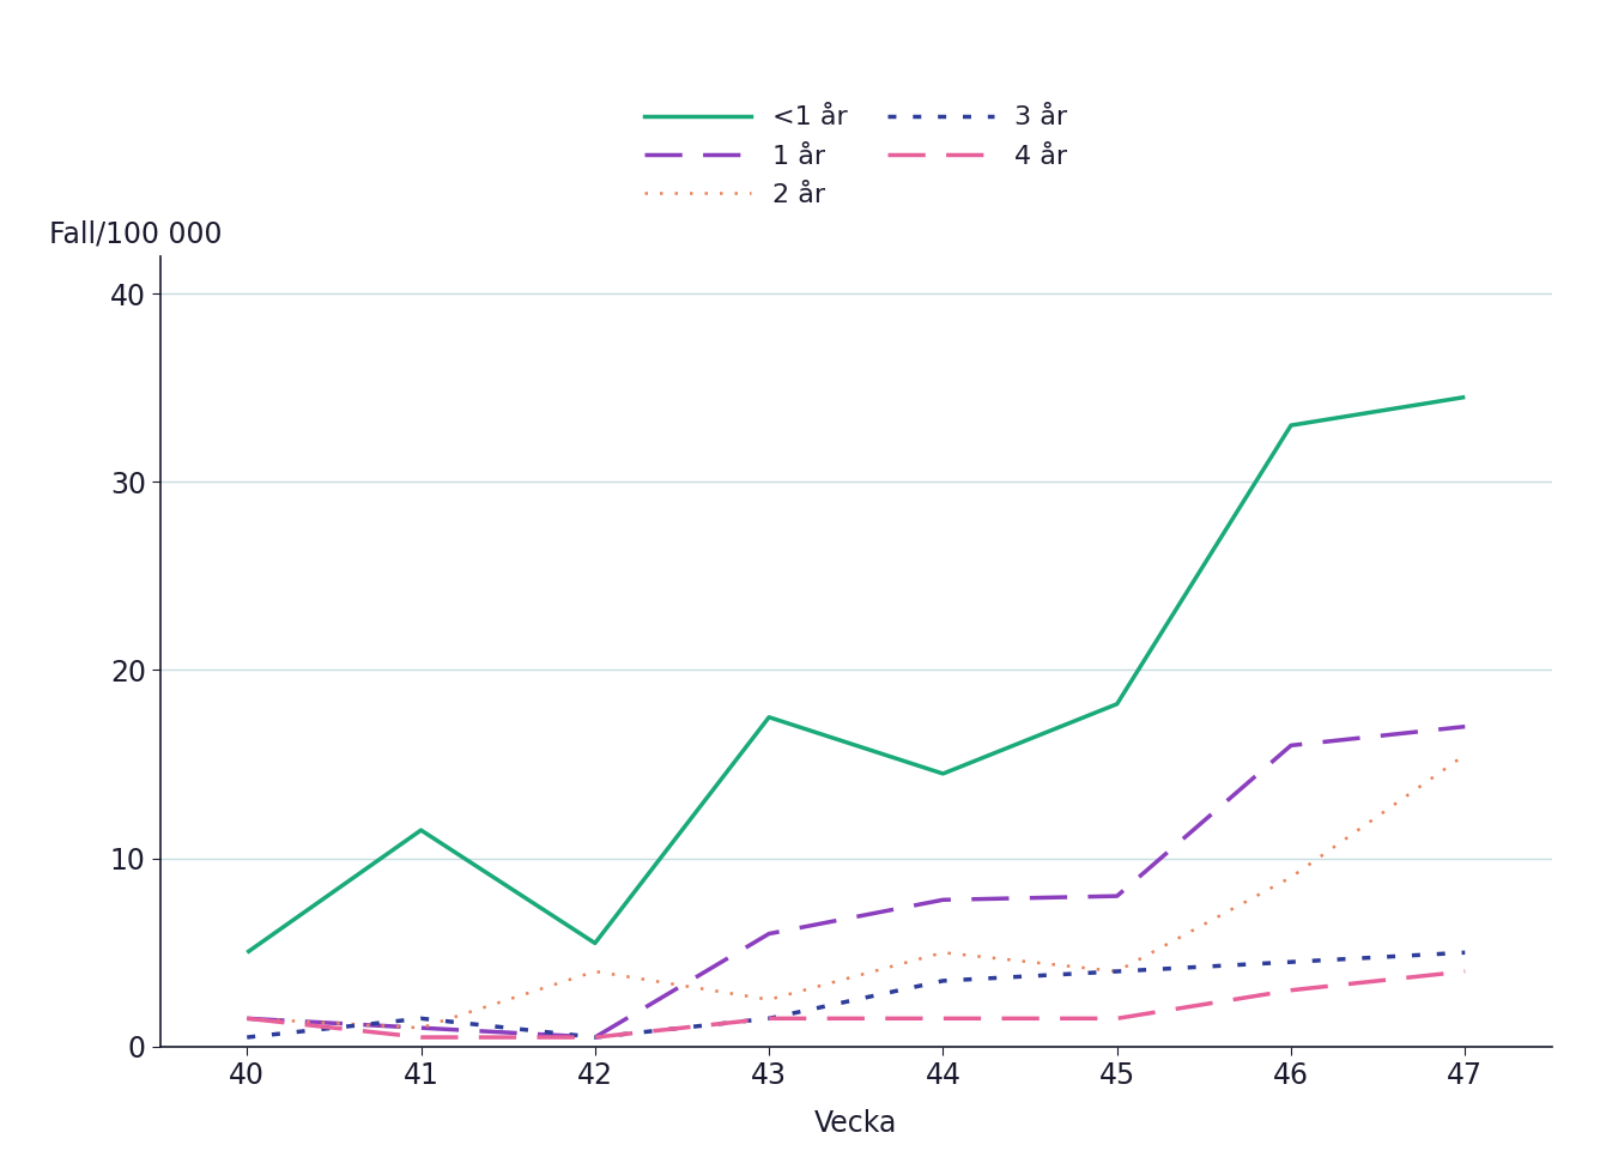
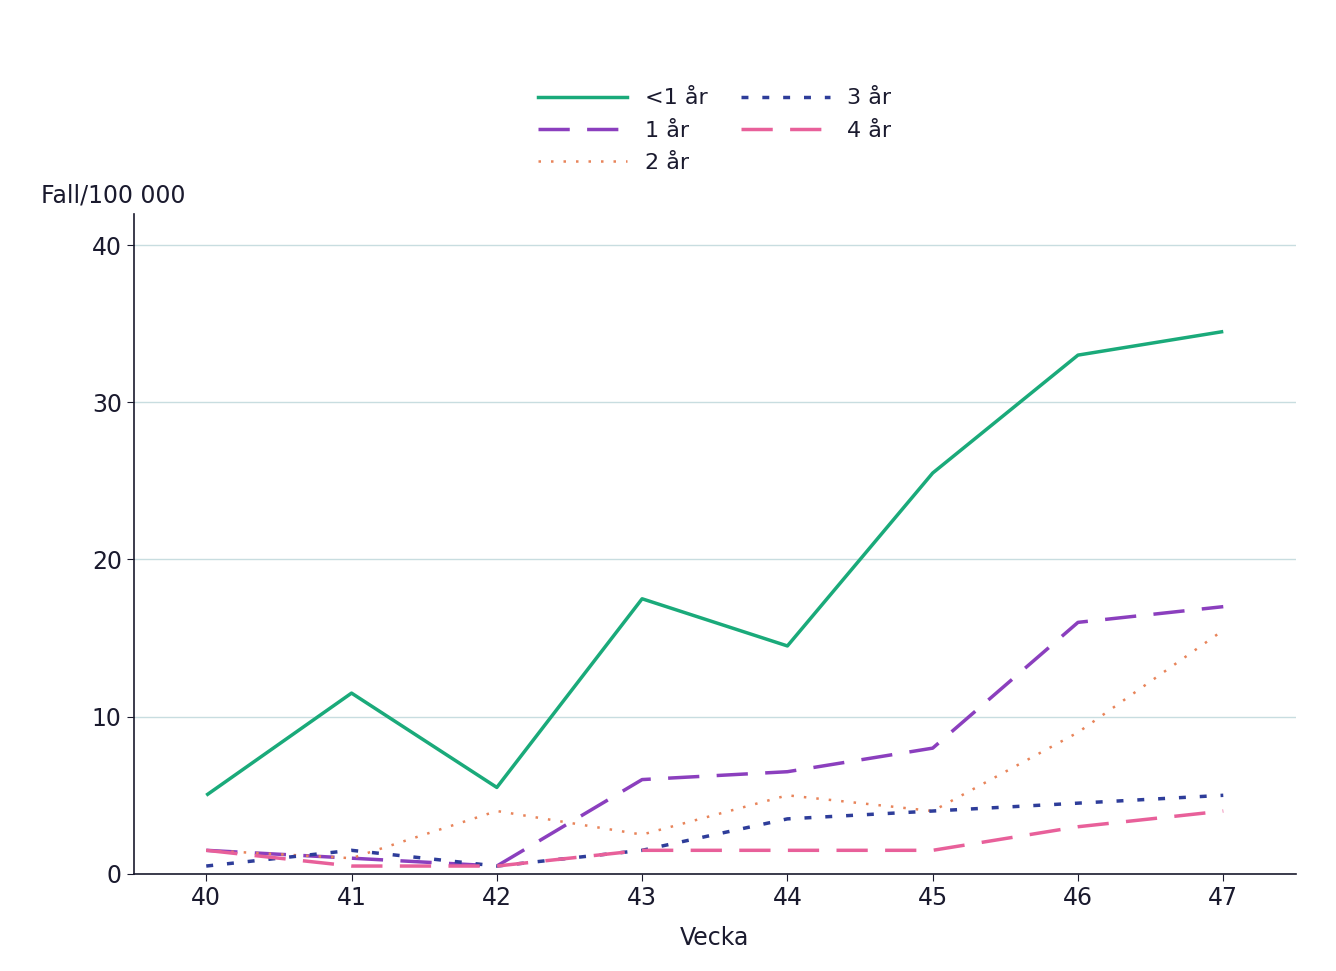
1 år/44: 7.8 -> 6.5
<1 år/45: 18.2 -> 25.5
